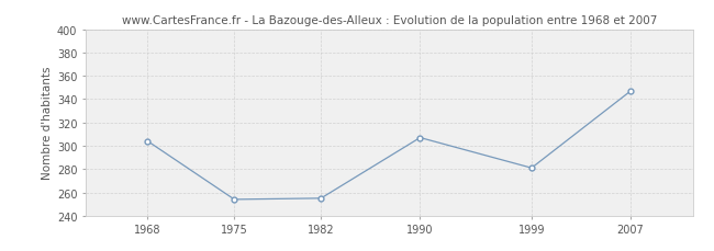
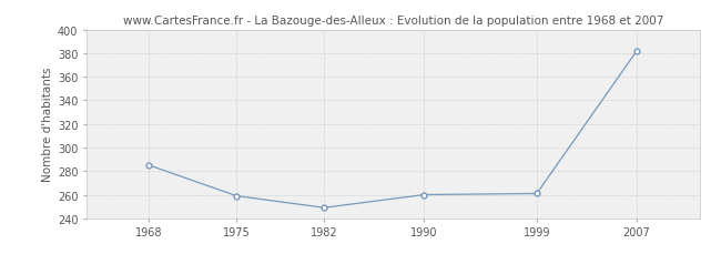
1968: 304 -> 285
1975: 254 -> 259
1982: 255 -> 249
1990: 307 -> 260
1999: 281 -> 261
2007: 347 -> 382
